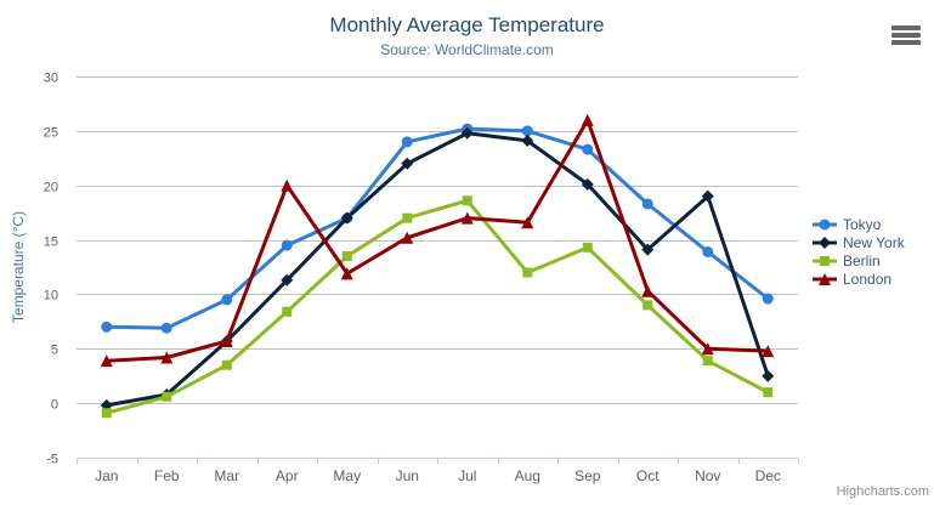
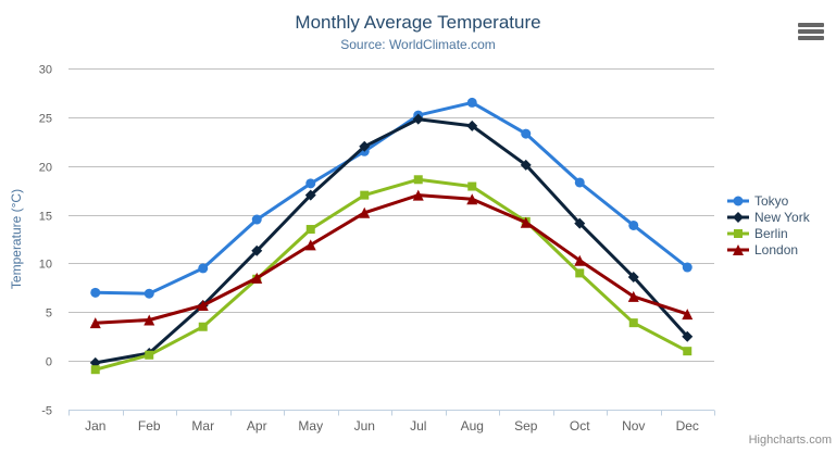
London/Apr: 20 -> 8
Tokyo/May: 17 -> 18
Tokyo/Jun: 24 -> 22
Tokyo/Aug: 25 -> 26
Berlin/Aug: 12 -> 18
London/Sep: 26 -> 14
New York/Nov: 19 -> 9
London/Nov: 5 -> 7
